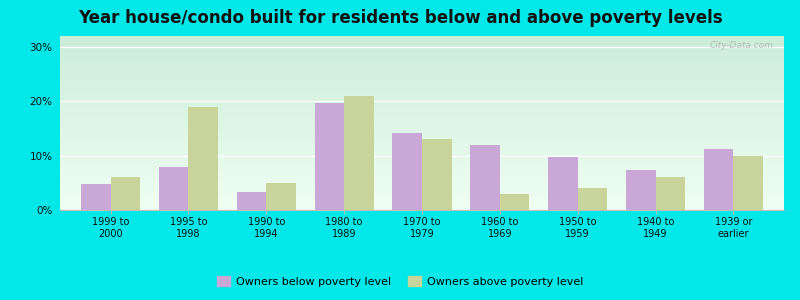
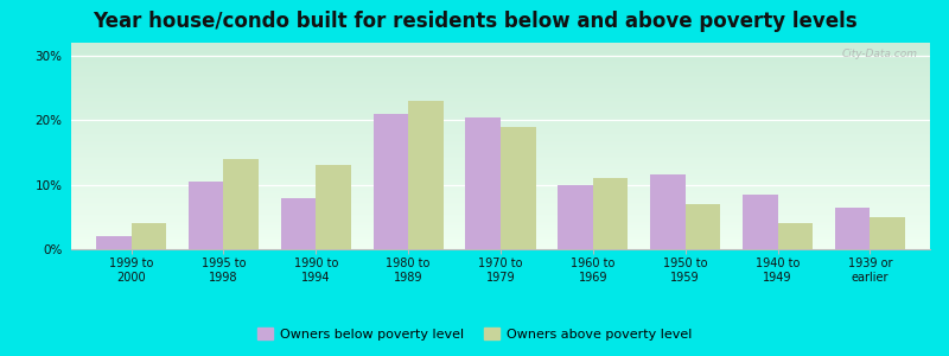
Owners below poverty level/1999 to 2000: 4.8% -> 2.0%
Owners above poverty level/1999 to 2000: 6% -> 4%
Owners below poverty level/1995 to 1998: 8.0% -> 10.5%
Owners above poverty level/1995 to 1998: 19% -> 14%
Owners below poverty level/1990 to 1994: 3.4% -> 8.0%
Owners above poverty level/1990 to 1994: 5% -> 13%
Owners below poverty level/1980 to 1989: 19.6% -> 21.0%
Owners above poverty level/1980 to 1989: 21% -> 23%
Owners below poverty level/1970 to 1979: 14.2% -> 20.5%
Owners above poverty level/1970 to 1979: 13% -> 19%
Owners below poverty level/1960 to 1969: 12.0% -> 10.0%
Owners above poverty level/1960 to 1969: 3% -> 11%
Owners below poverty level/1950 to 1959: 9.8% -> 11.5%
Owners above poverty level/1950 to 1959: 4% -> 7%
Owners below poverty level/1940 to 1949: 7.4% -> 8.5%
Owners above poverty level/1940 to 1949: 6% -> 4%
Owners below poverty level/1939 or earlier: 11.2% -> 6.5%
Owners above poverty level/1939 or earlier: 10% -> 5%
